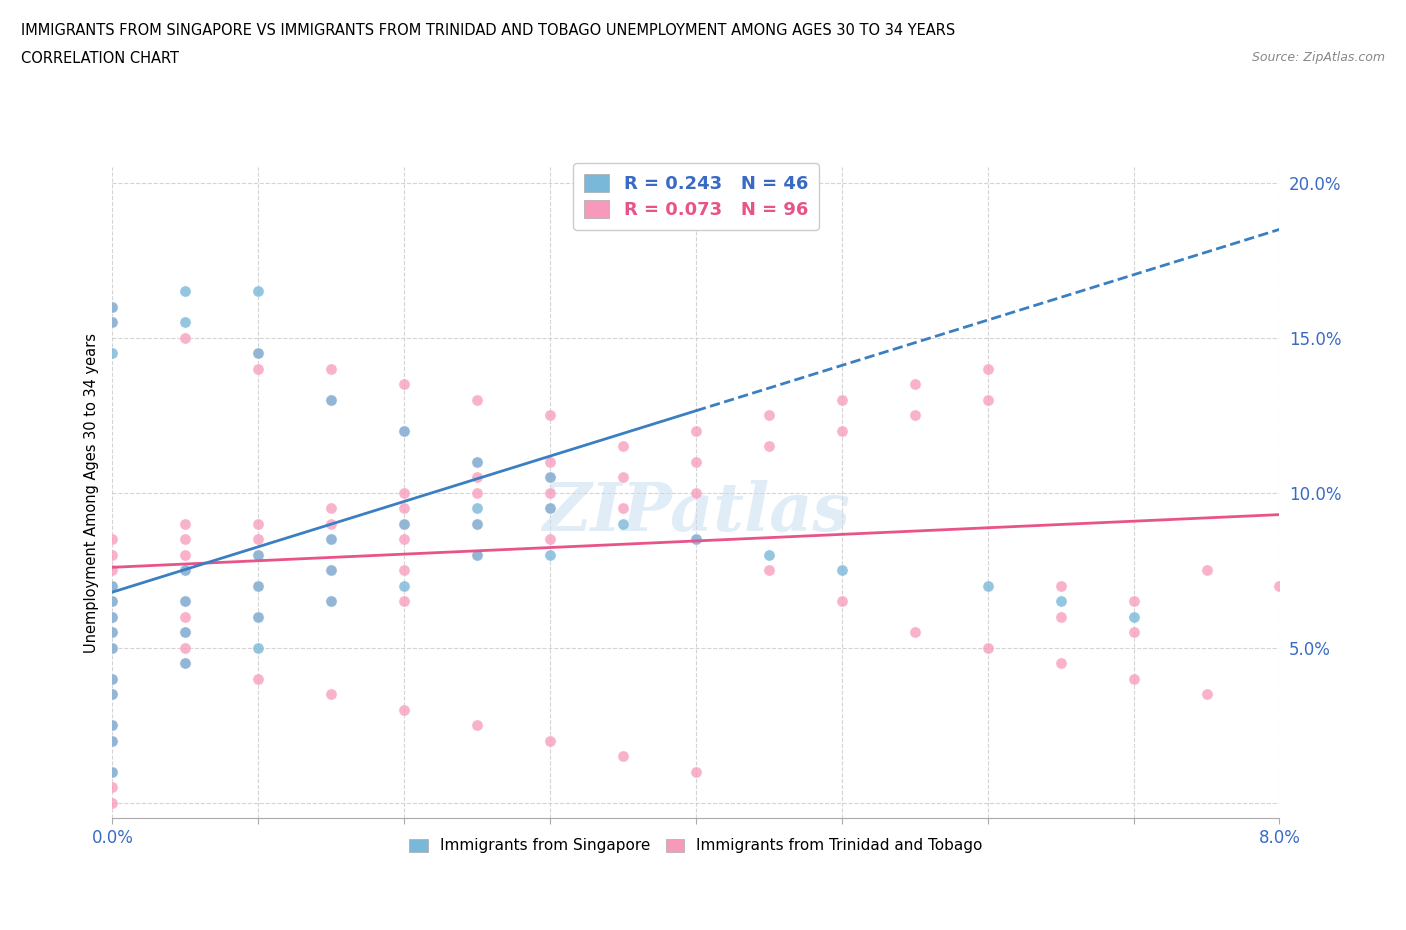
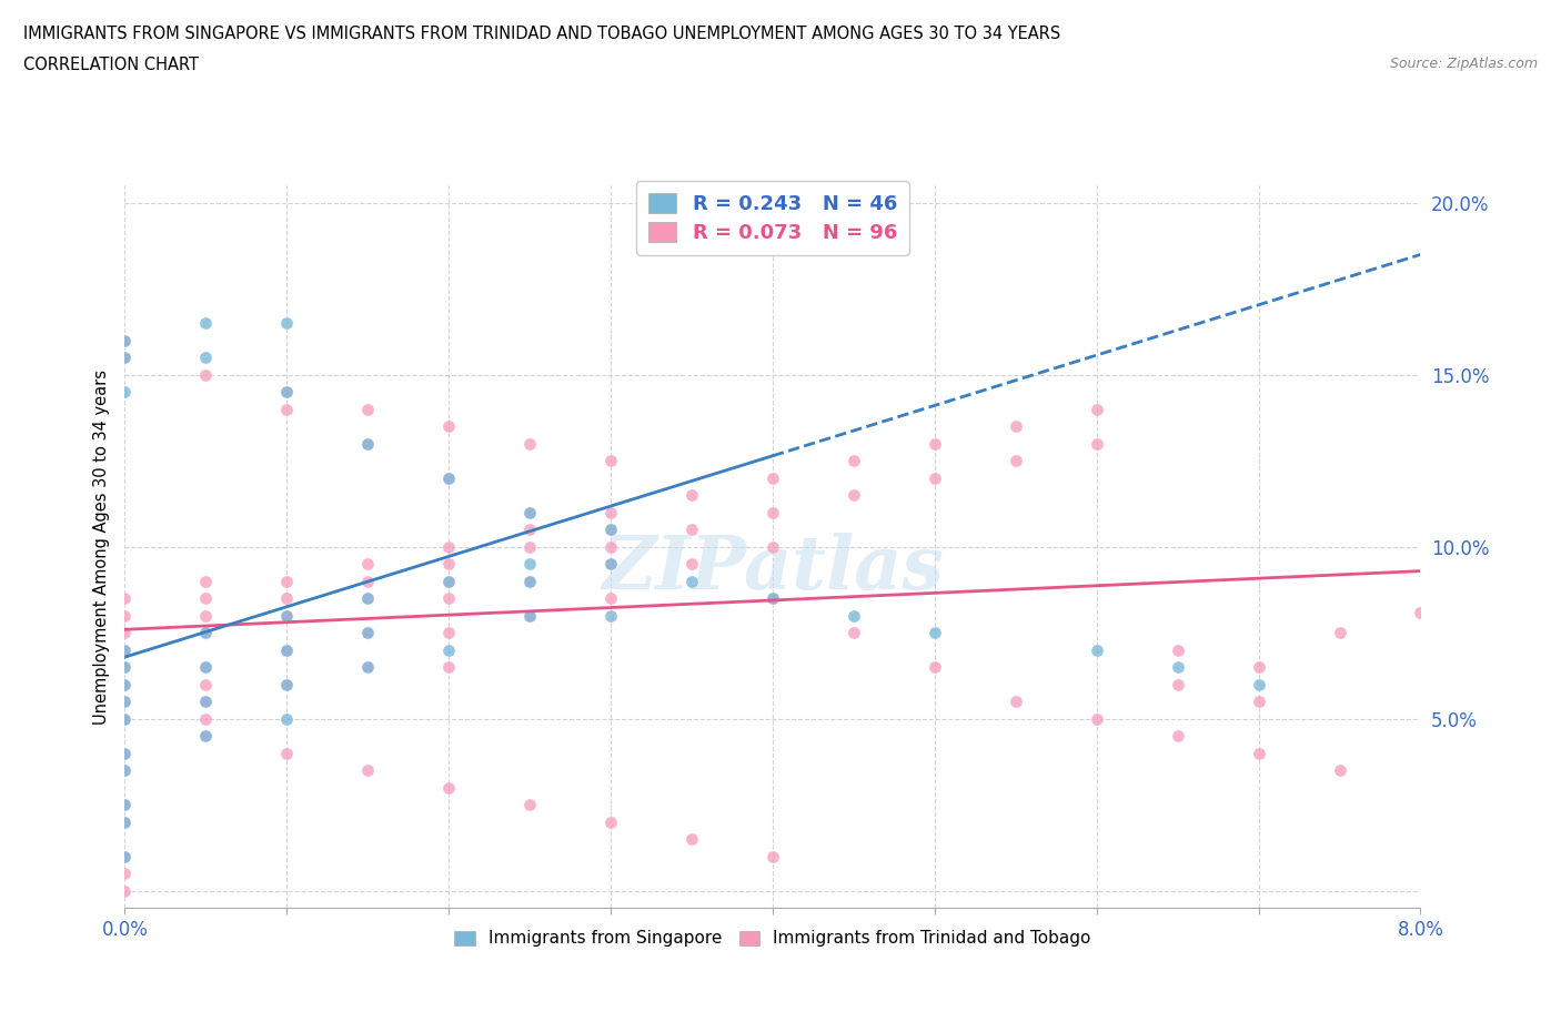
Immigrants from Trinidad and Tobago/8.0%: 7.0% -> 8.1%
